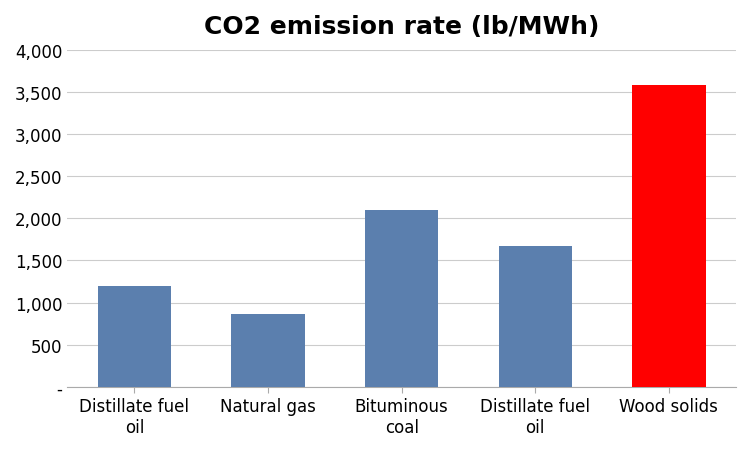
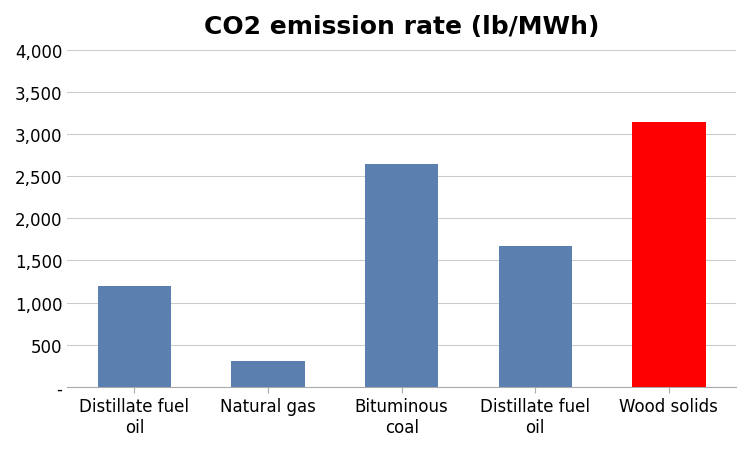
Natural gas: 860 -> 300
Bituminous coal: 2,100 -> 2,640
Wood solids: 3,580 -> 3,140
